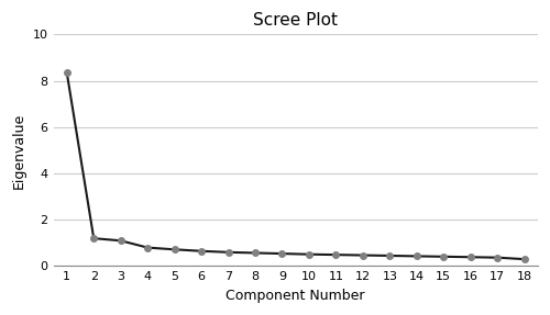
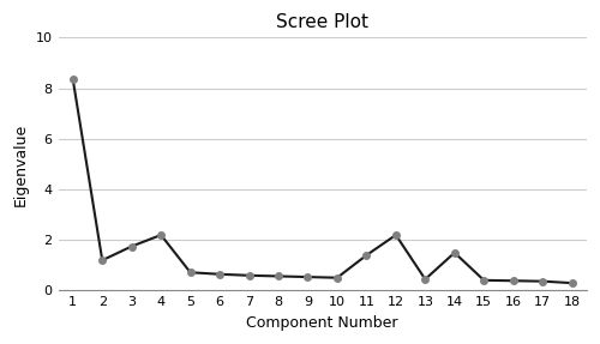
3: 1.10 -> 1.75
4: 0.80 -> 2.20
11: 0.49 -> 1.40
12: 0.47 -> 2.20
14: 0.43 -> 1.50
